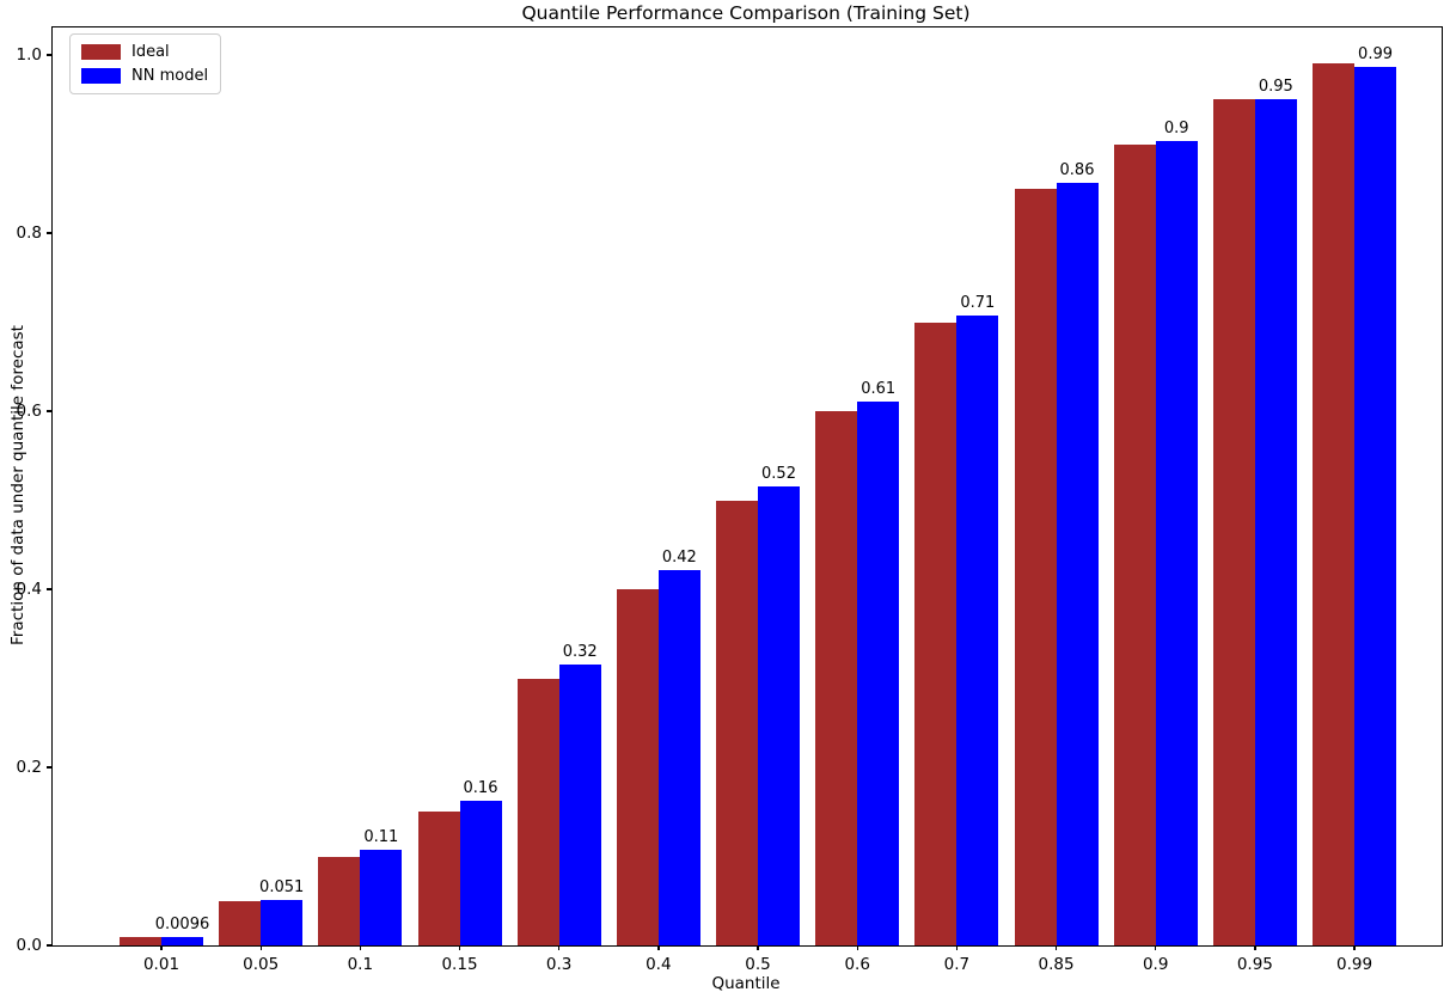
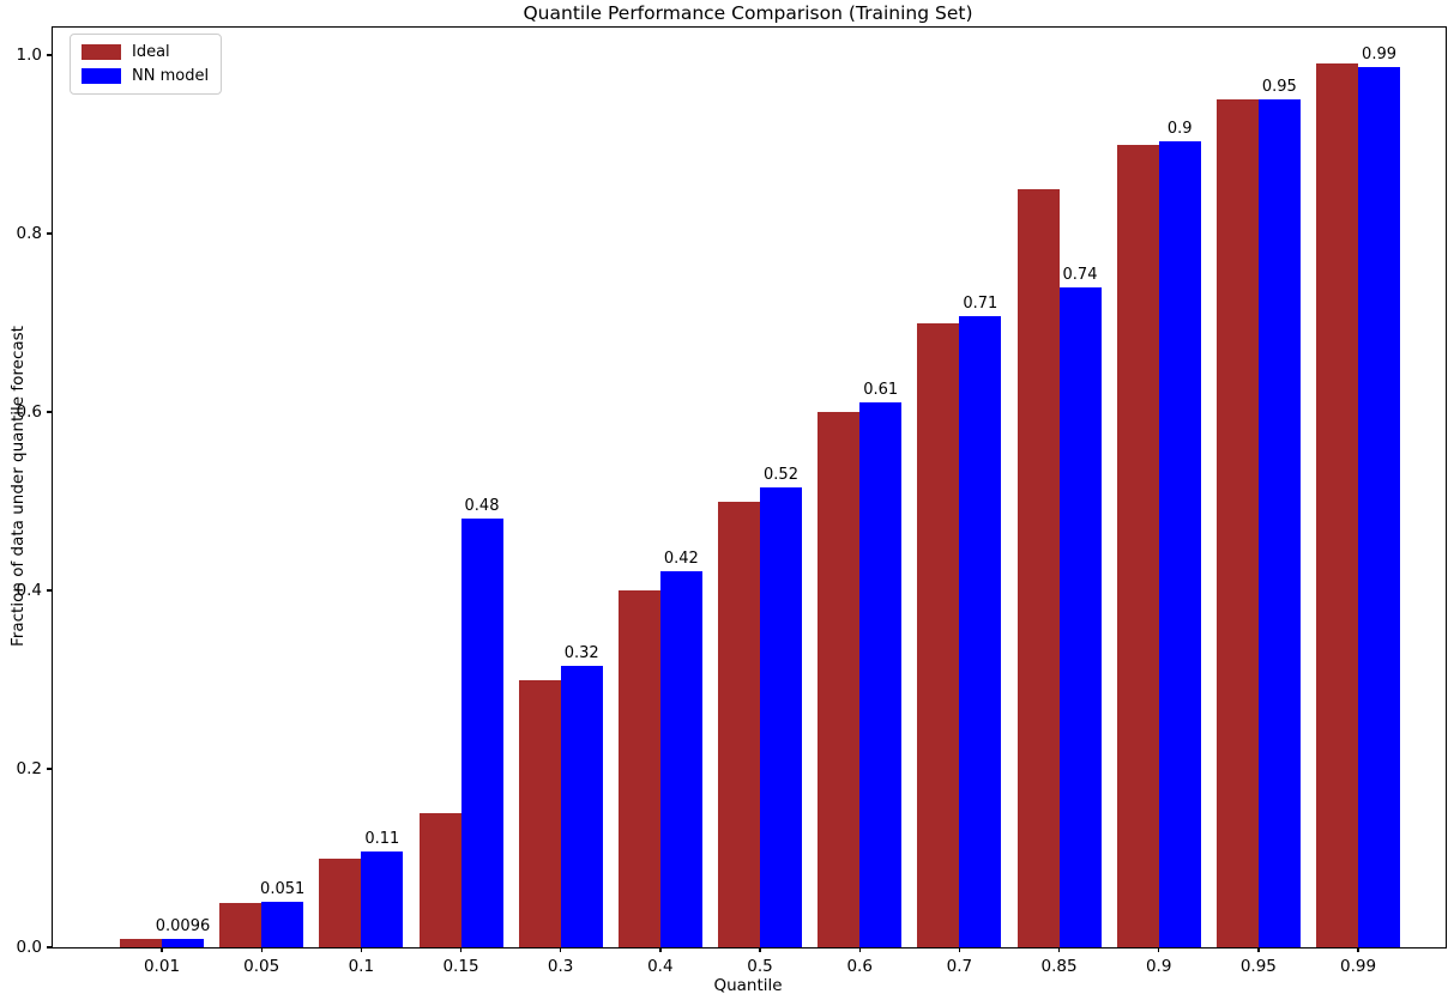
NN model/0.15: 0.16 -> 0.48
NN model/0.85: 0.86 -> 0.74
